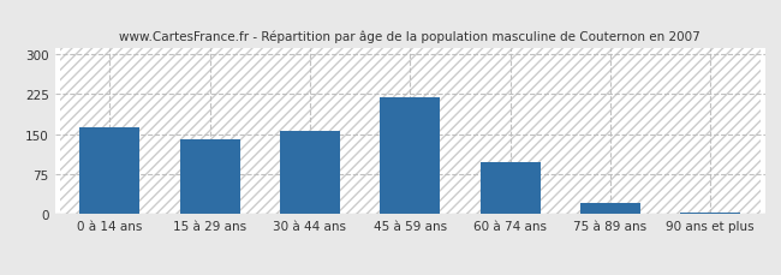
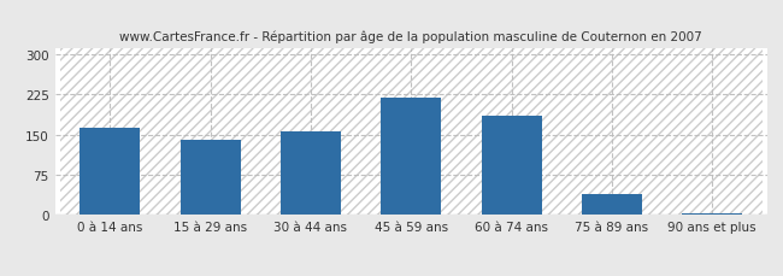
60 à 74 ans: 97 -> 185
75 à 89 ans: 20 -> 40
